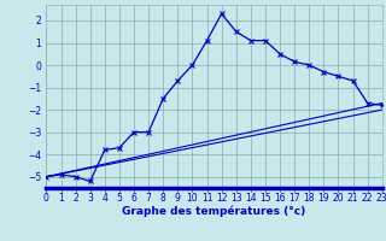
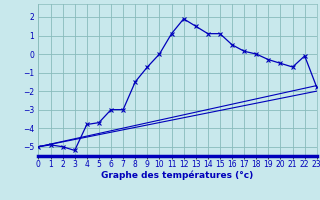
12: 2.3 -> 1.9
22: -1.7 -> -0.1
